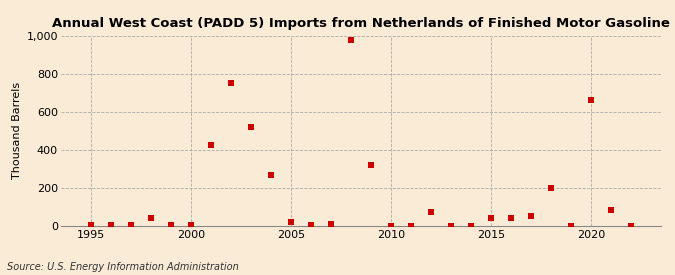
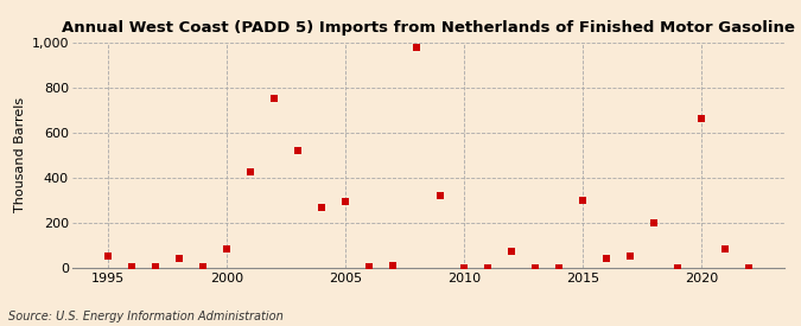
1995: 0 -> 50
2000: 0 -> 80
2005: 20 -> 290
2015: 40 -> 300
